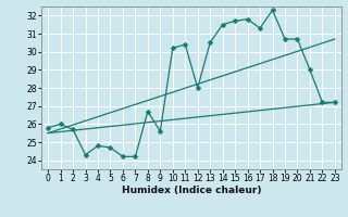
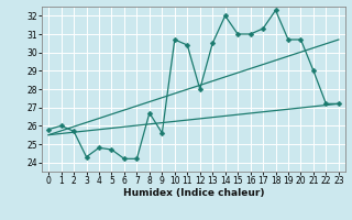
10: 30.2 -> 30.7
14: 31.5 -> 32.0
15: 31.7 -> 31.0
16: 31.8 -> 31.0
